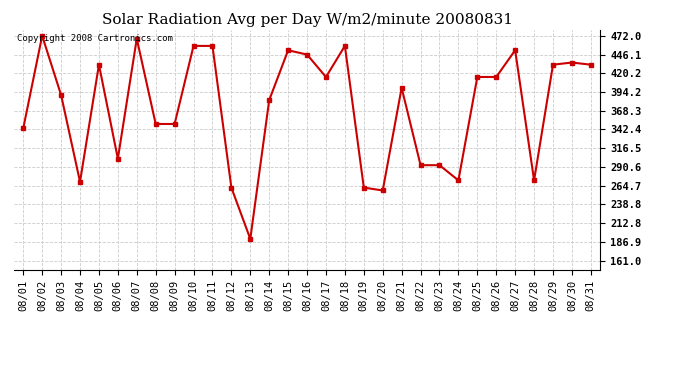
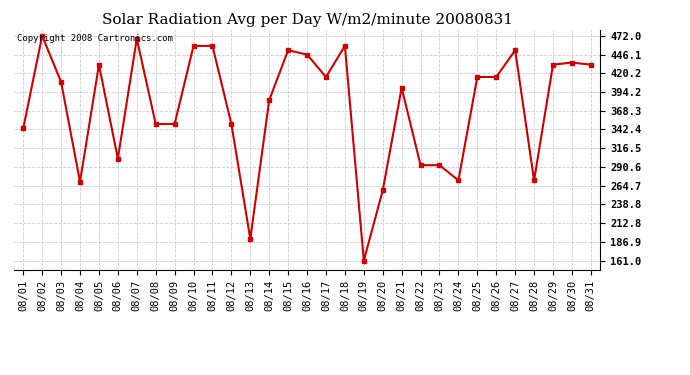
08/03: 390 -> 408
08/12: 262 -> 350
08/19: 262 -> 161
